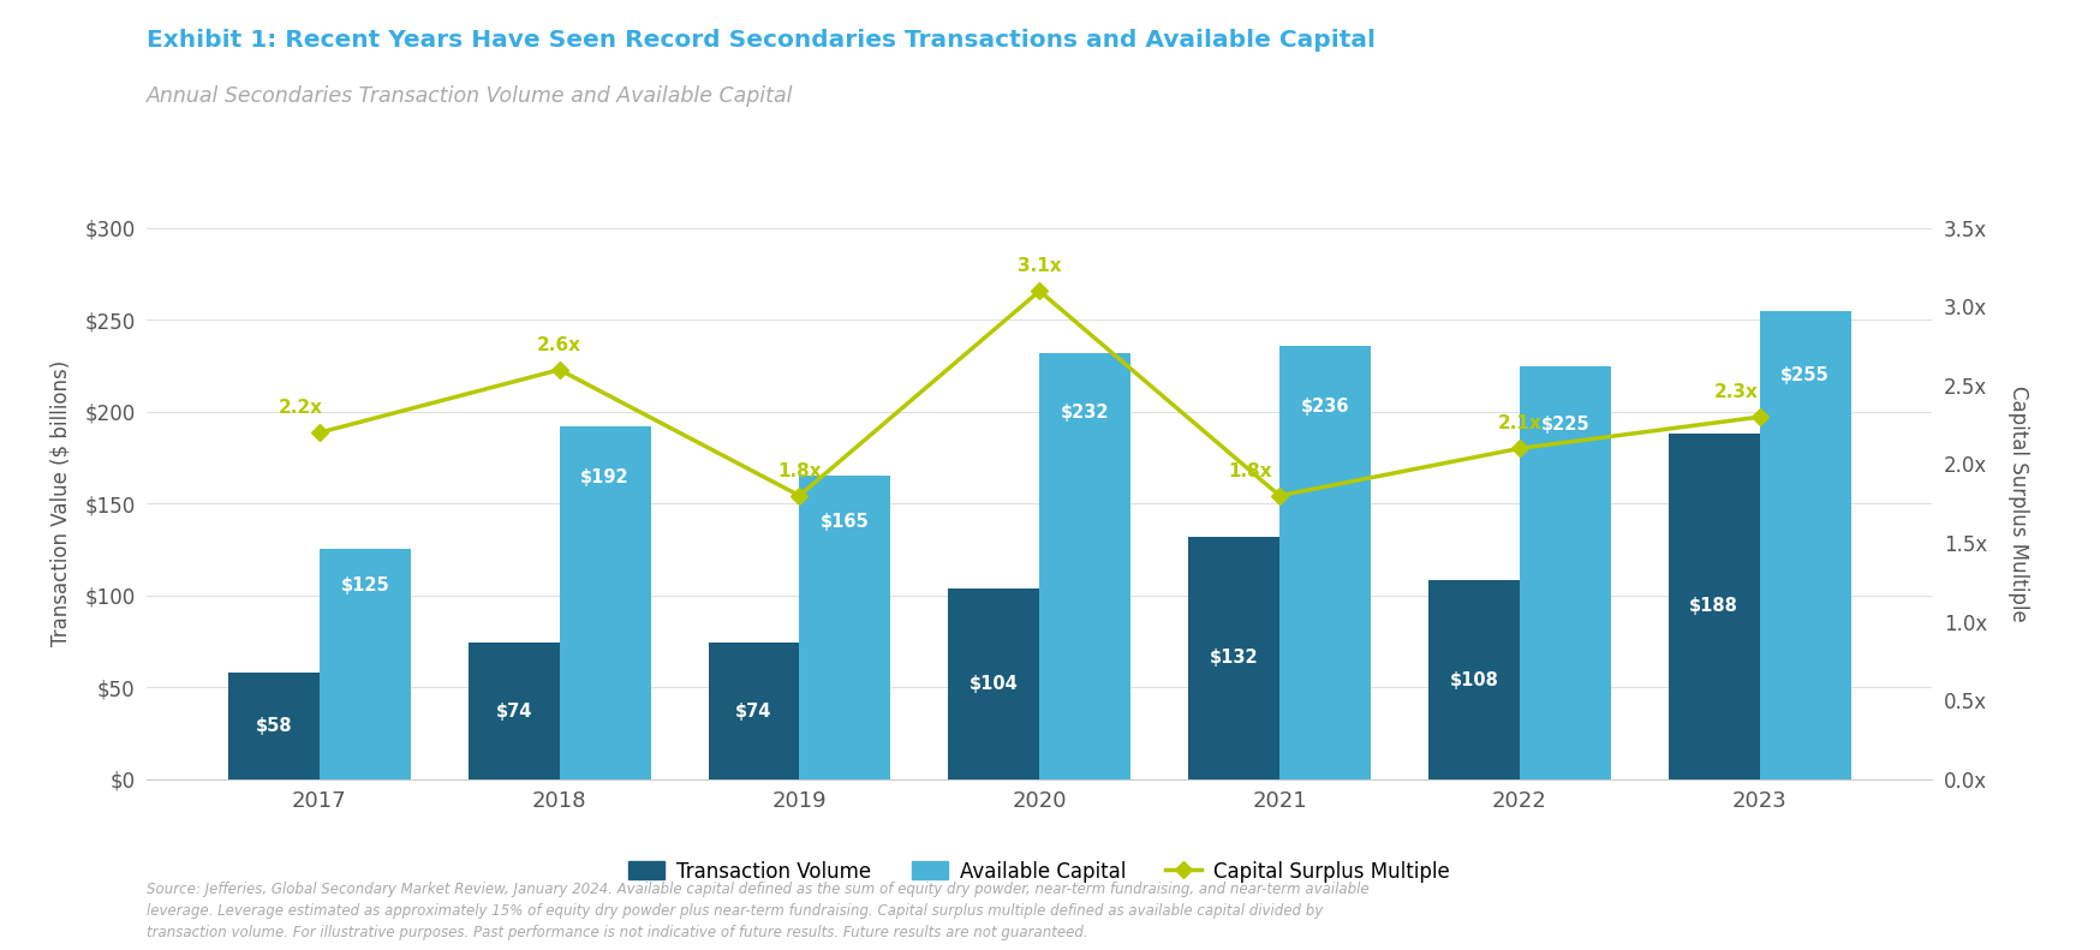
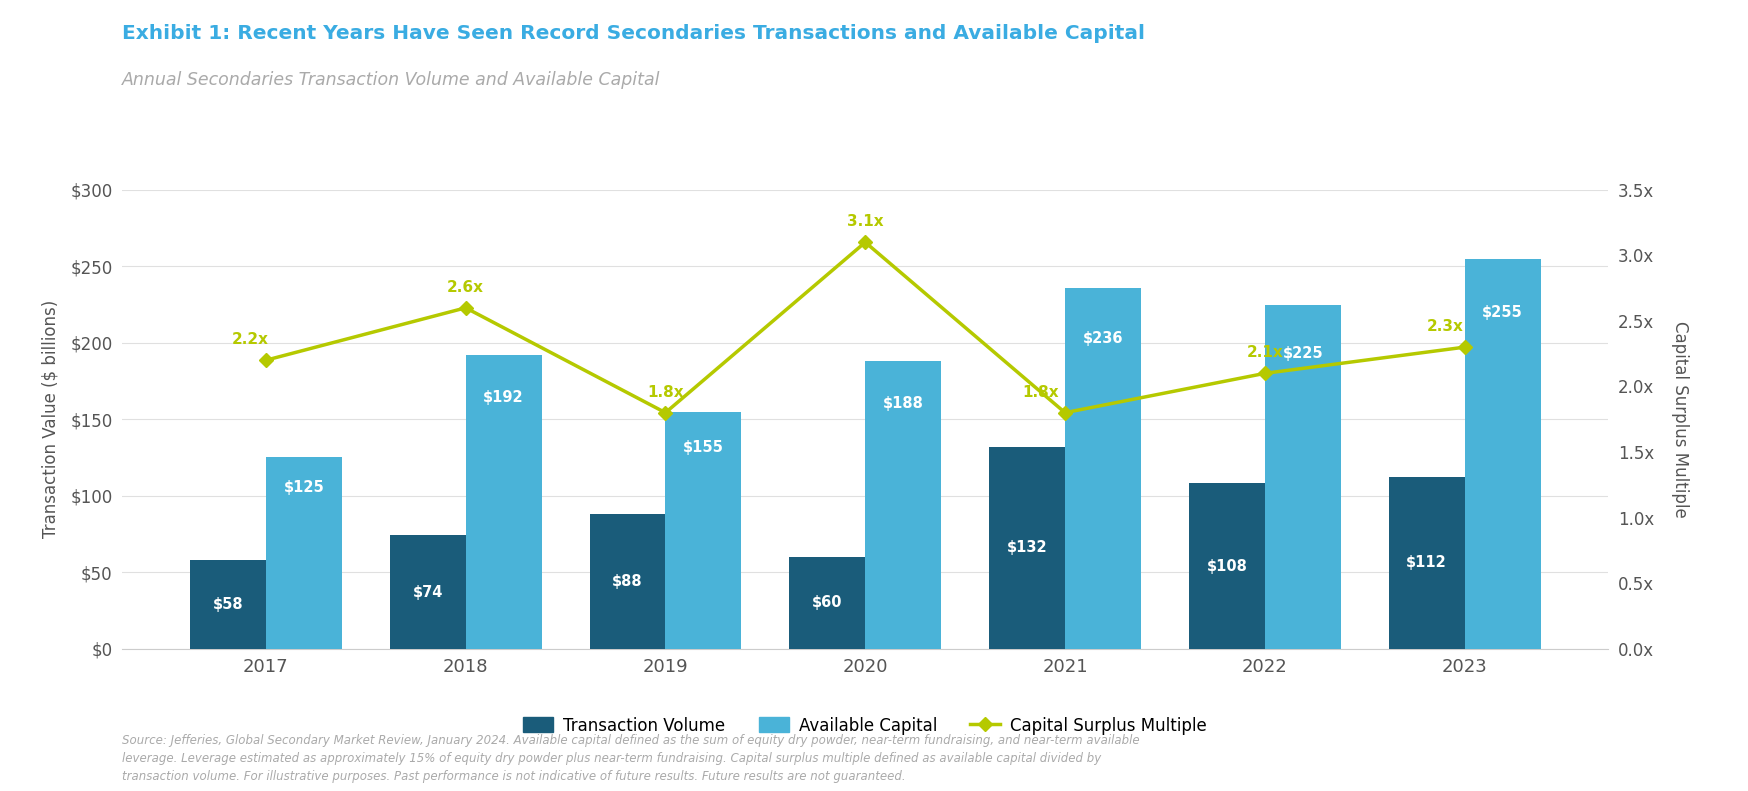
Transaction Volume/2019: $74 -> $88
Available Capital/2019: $165 -> $155
Transaction Volume/2020: $104 -> $60
Available Capital/2020: $232 -> $188
Transaction Volume/2023: $188 -> $112
